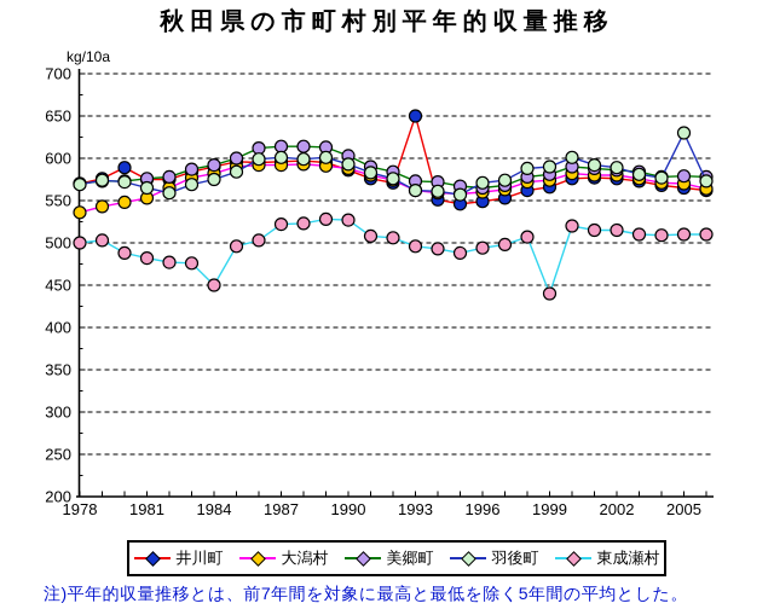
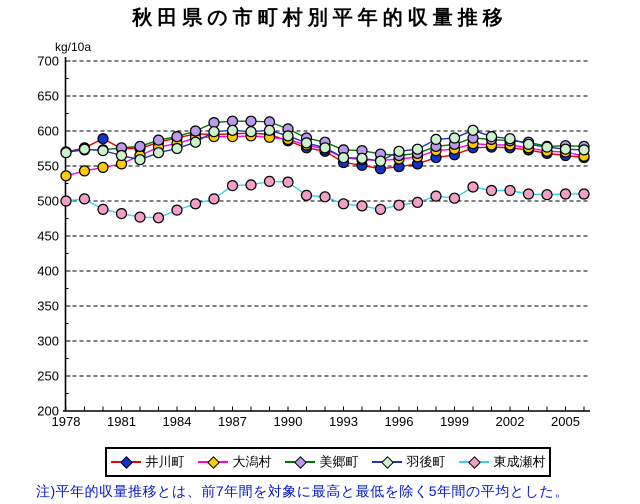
東成瀬村/1984: 450 -> 490
井川町/1993: 650 -> 560
東成瀬村/1999: 440 -> 500
羽後町/2005: 630 -> 570
